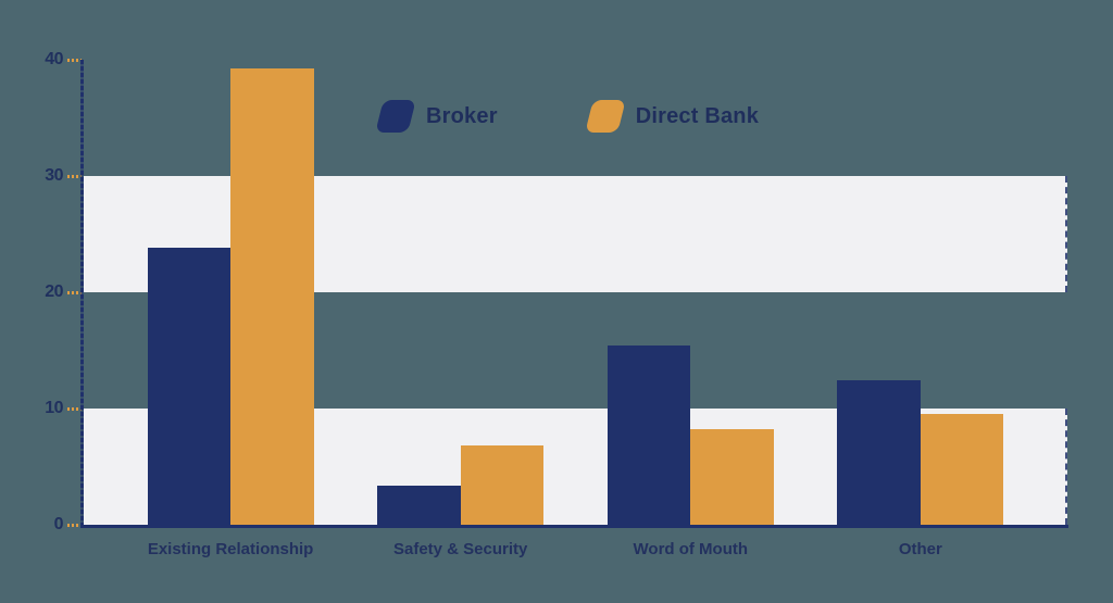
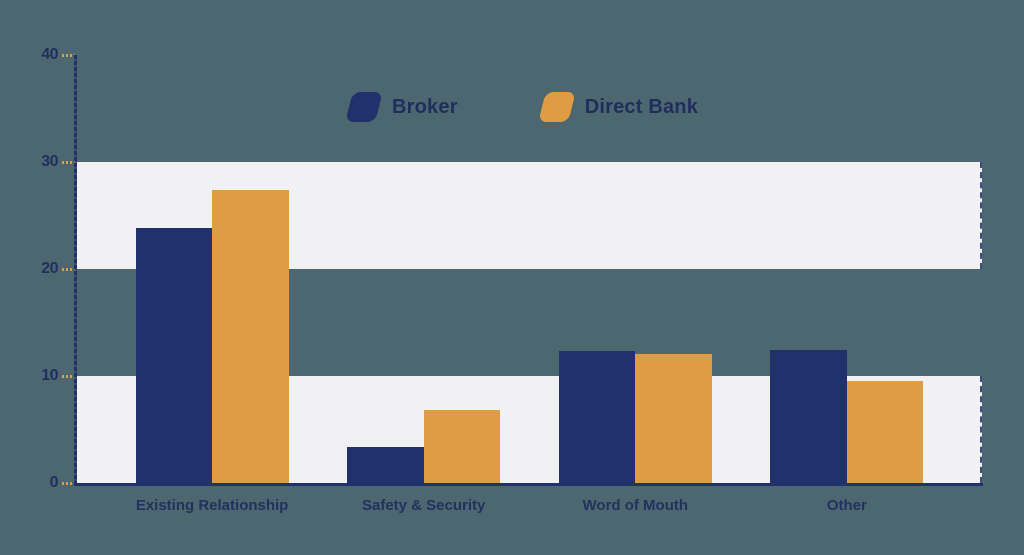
Direct Bank/Existing Relationship: 39.3 -> 27.4
Broker/Word of Mouth: 15.4 -> 12.3
Direct Bank/Word of Mouth: 8.2 -> 12.1
